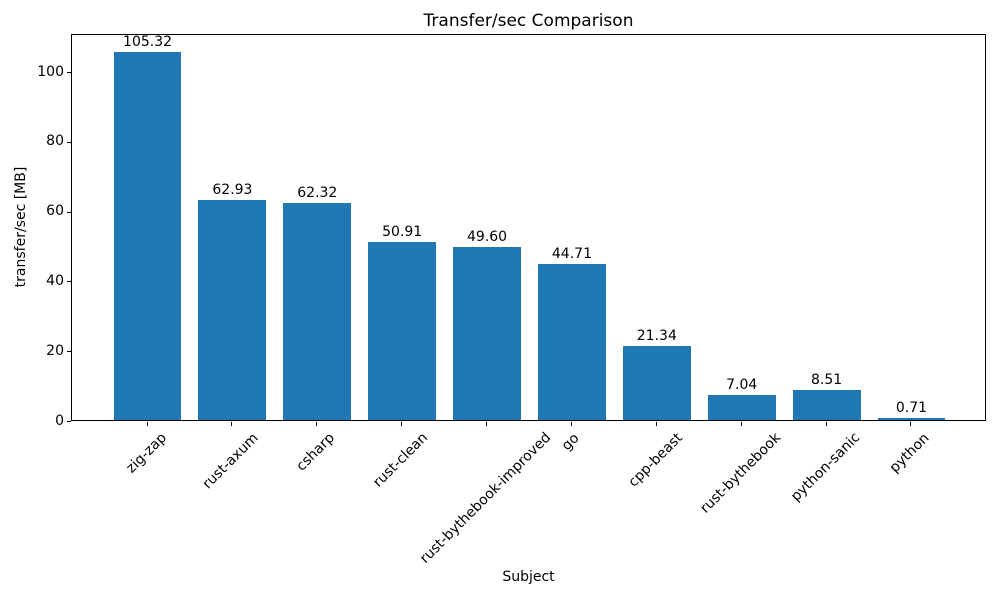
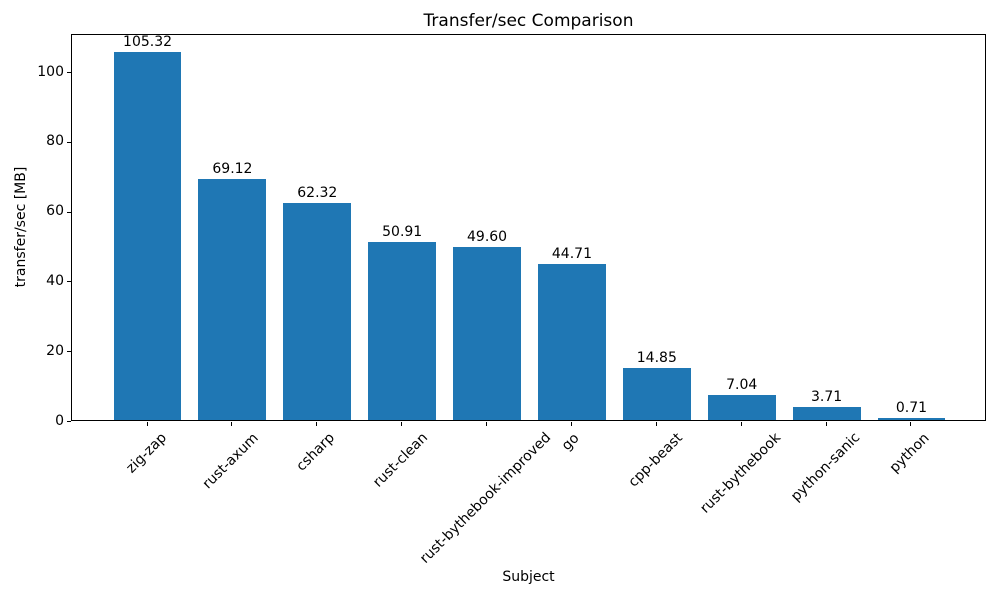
rust-axum: 62.93 -> 69.12
cpp-beast: 21.34 -> 14.85
python-sanic: 8.51 -> 3.71
